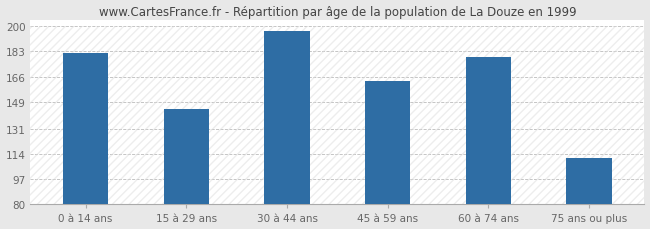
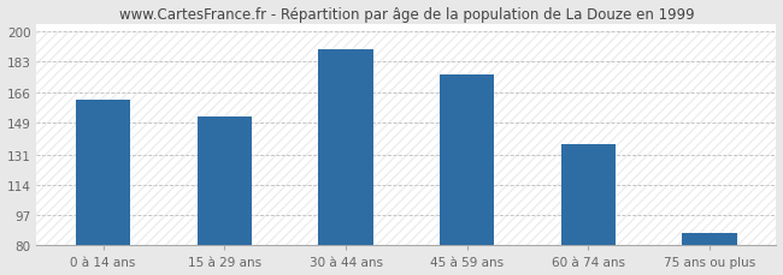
0 à 14 ans: 182 -> 162
15 à 29 ans: 144 -> 152
30 à 44 ans: 197 -> 190
45 à 59 ans: 163 -> 176
60 à 74 ans: 179 -> 137
75 ans ou plus: 111 -> 87
